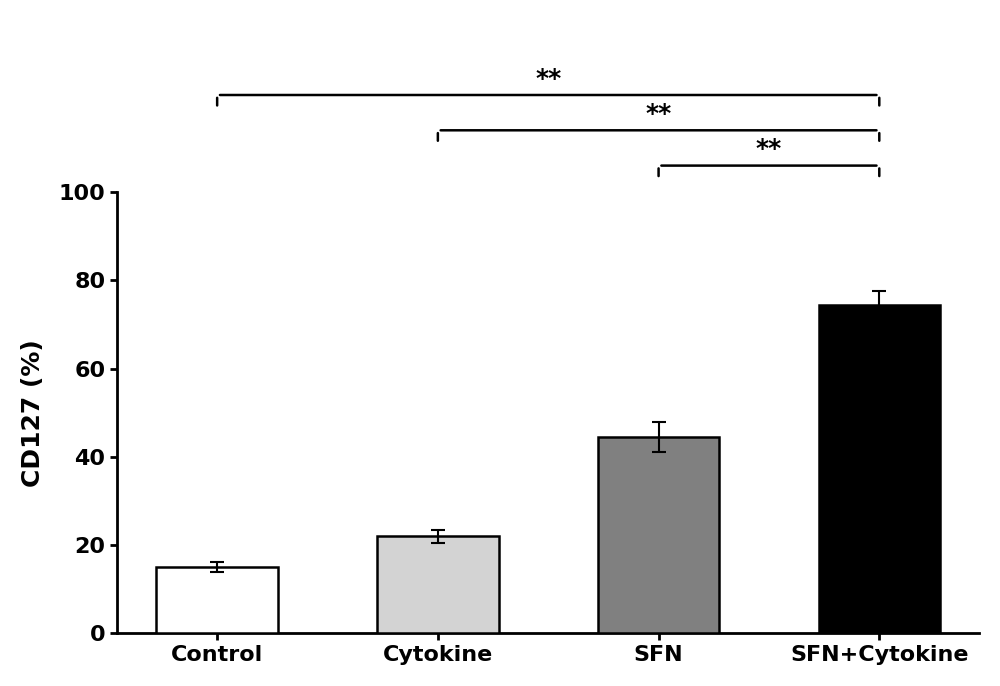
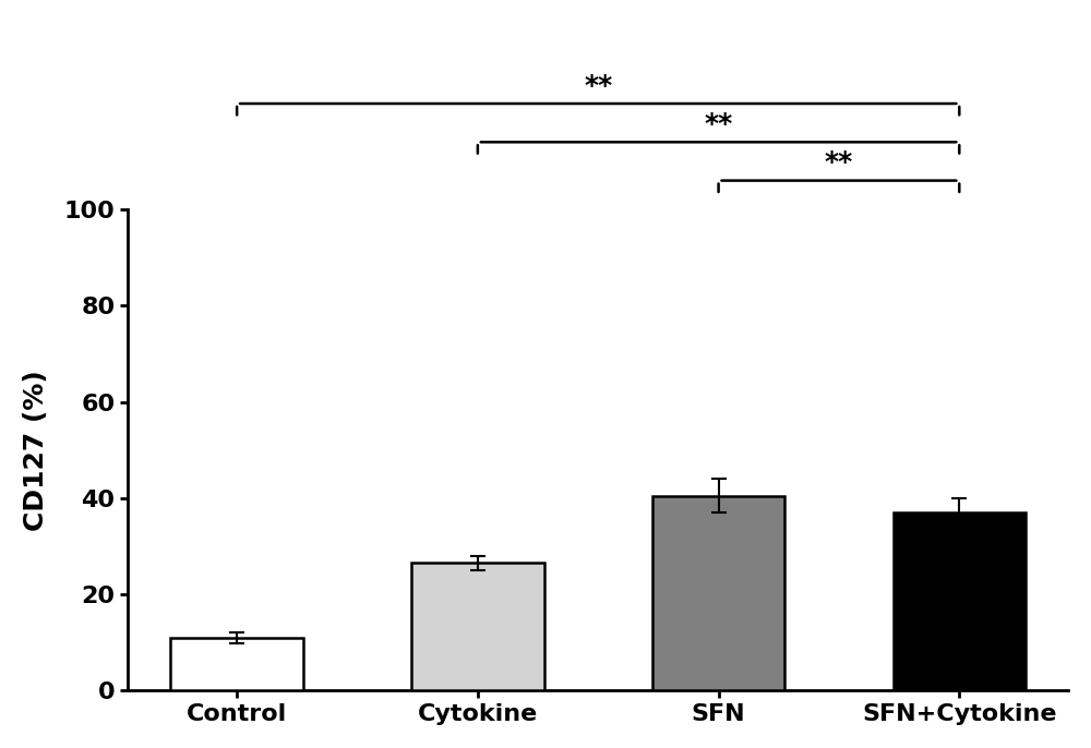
Control: 15.0 -> 11.0
Cytokine: 22.0 -> 26.5
SFN: 44.5 -> 40.5
SFN+Cytokine: 74.5 -> 37.0
